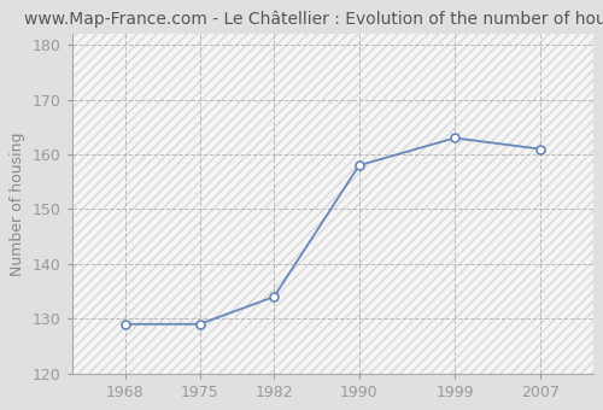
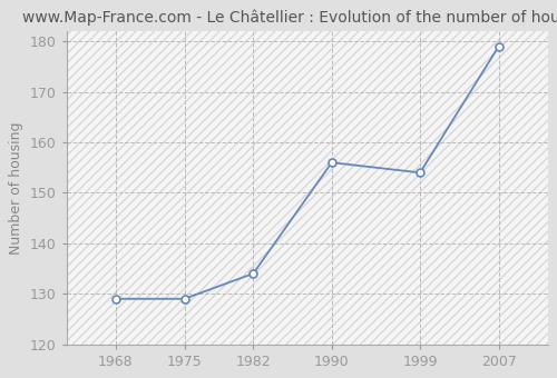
1990: 158 -> 156
1999: 163 -> 154
2007: 161 -> 179
